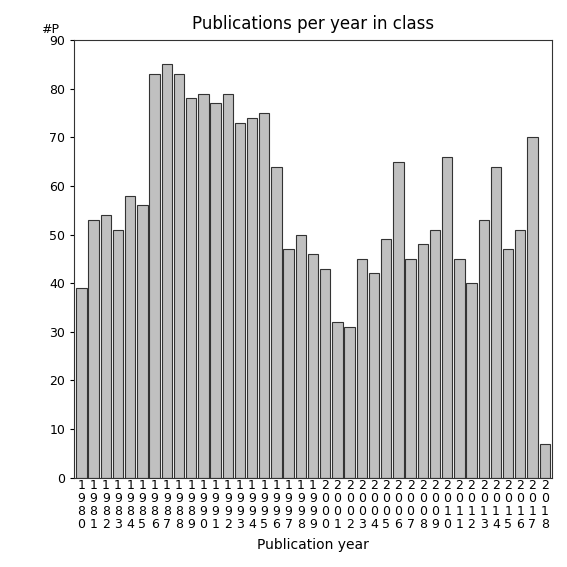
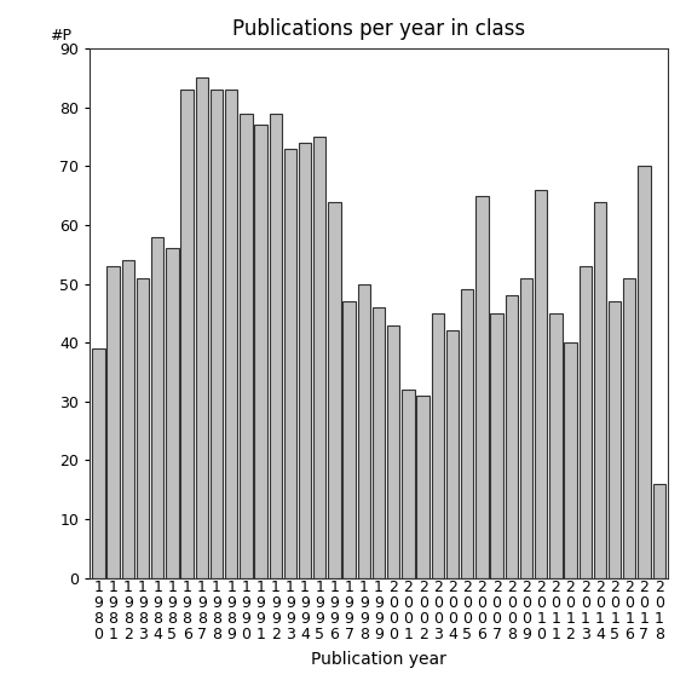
1 9 8 9: 78 -> 83
2 0 1 8: 7 -> 16
